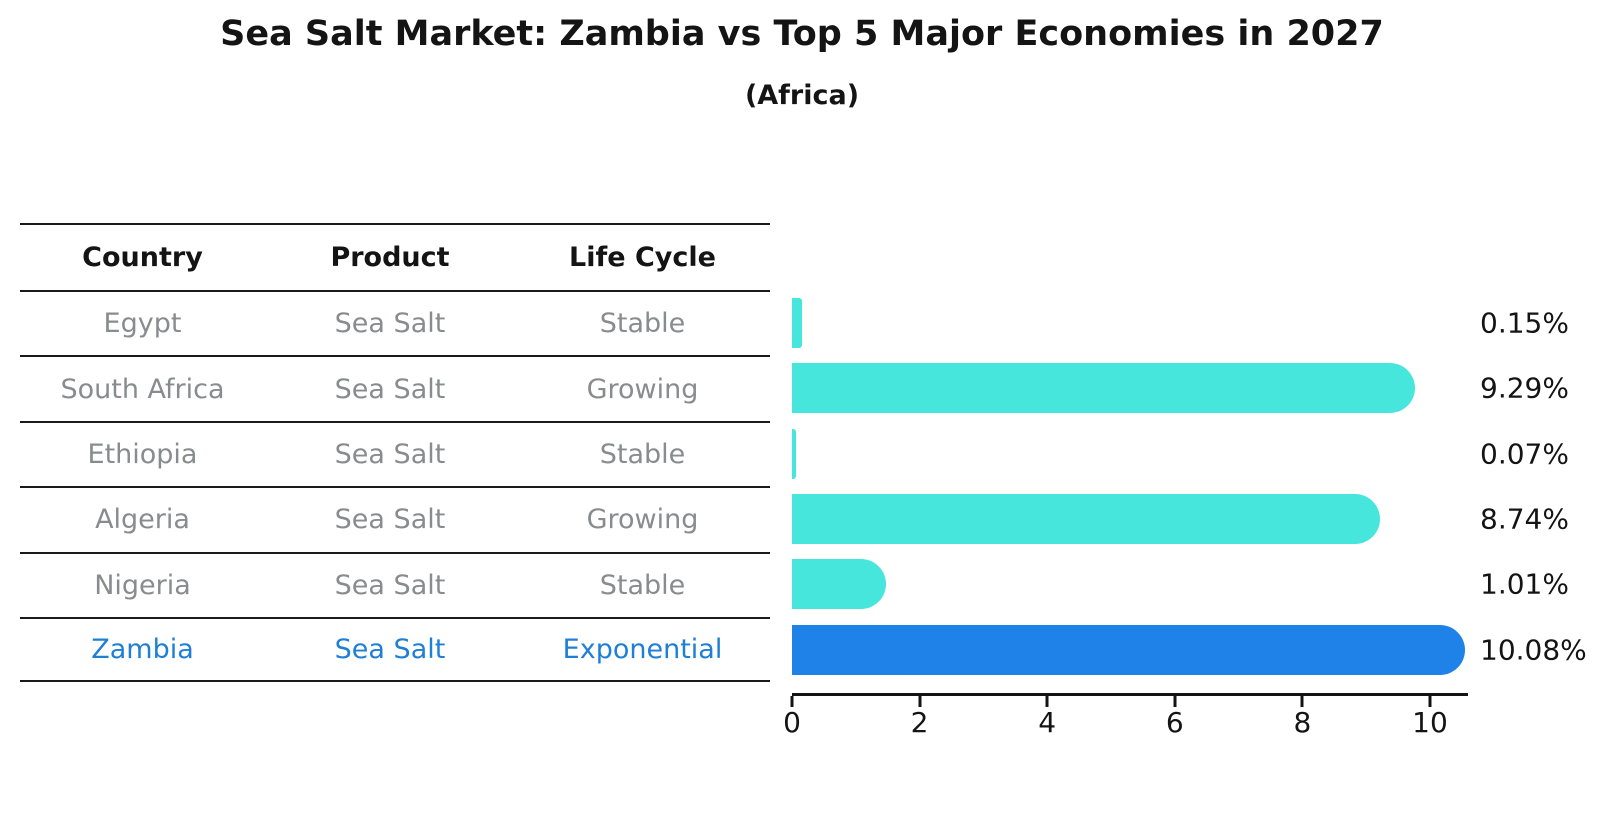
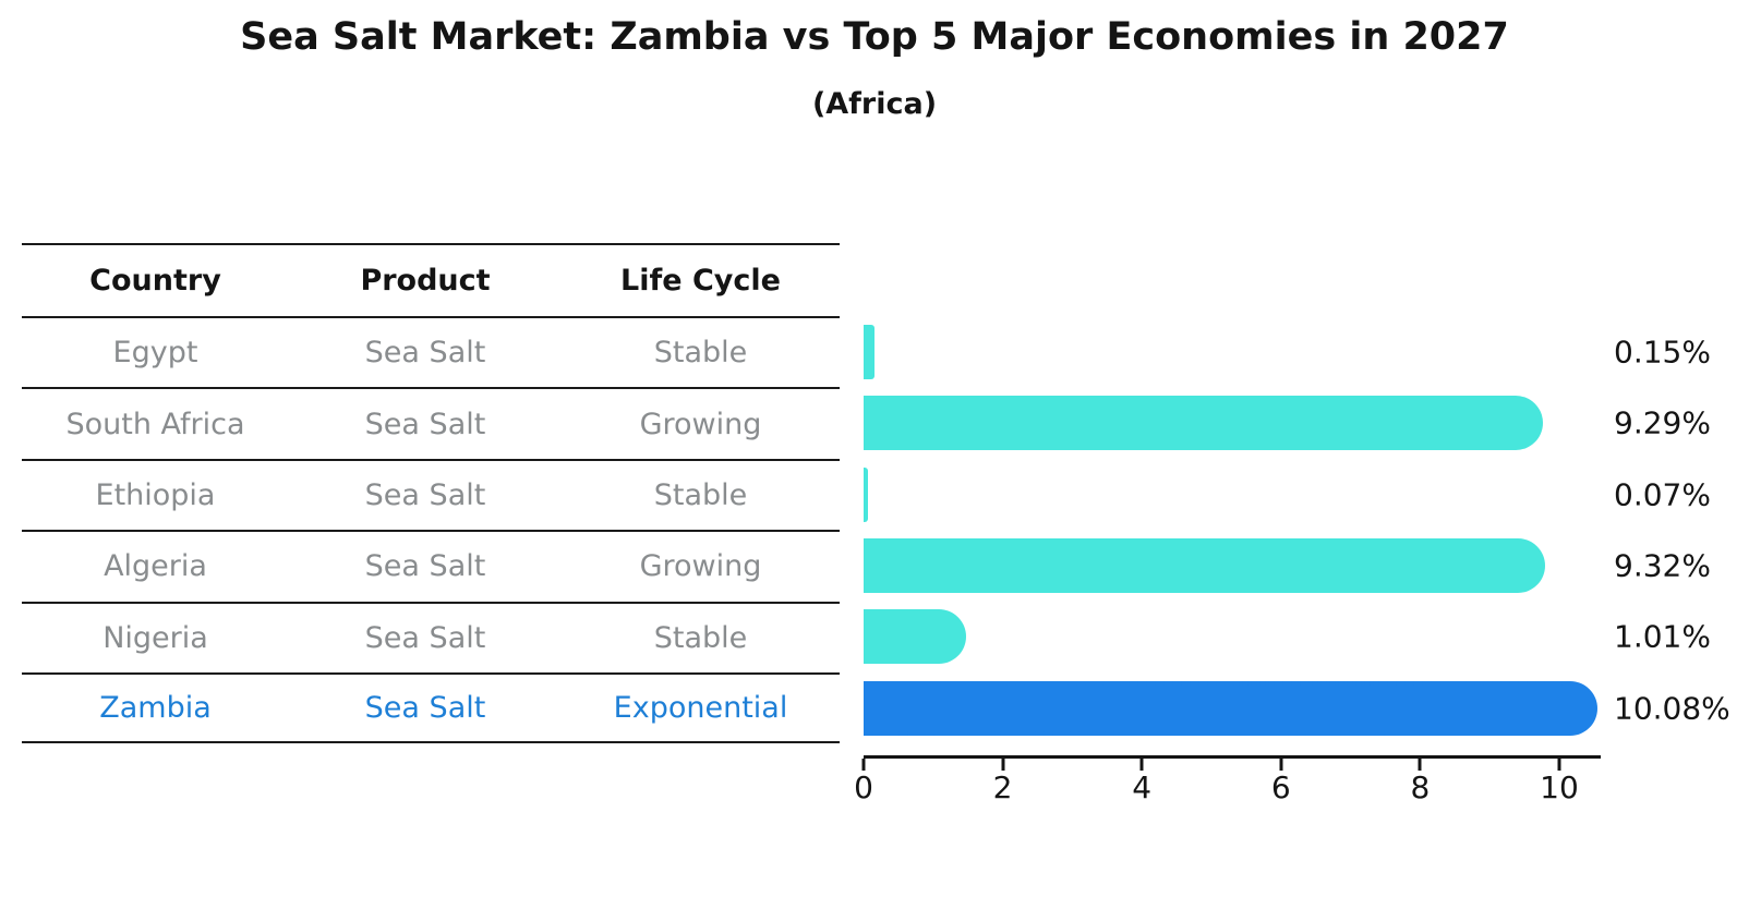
Algeria: 8.74% -> 9.32%
